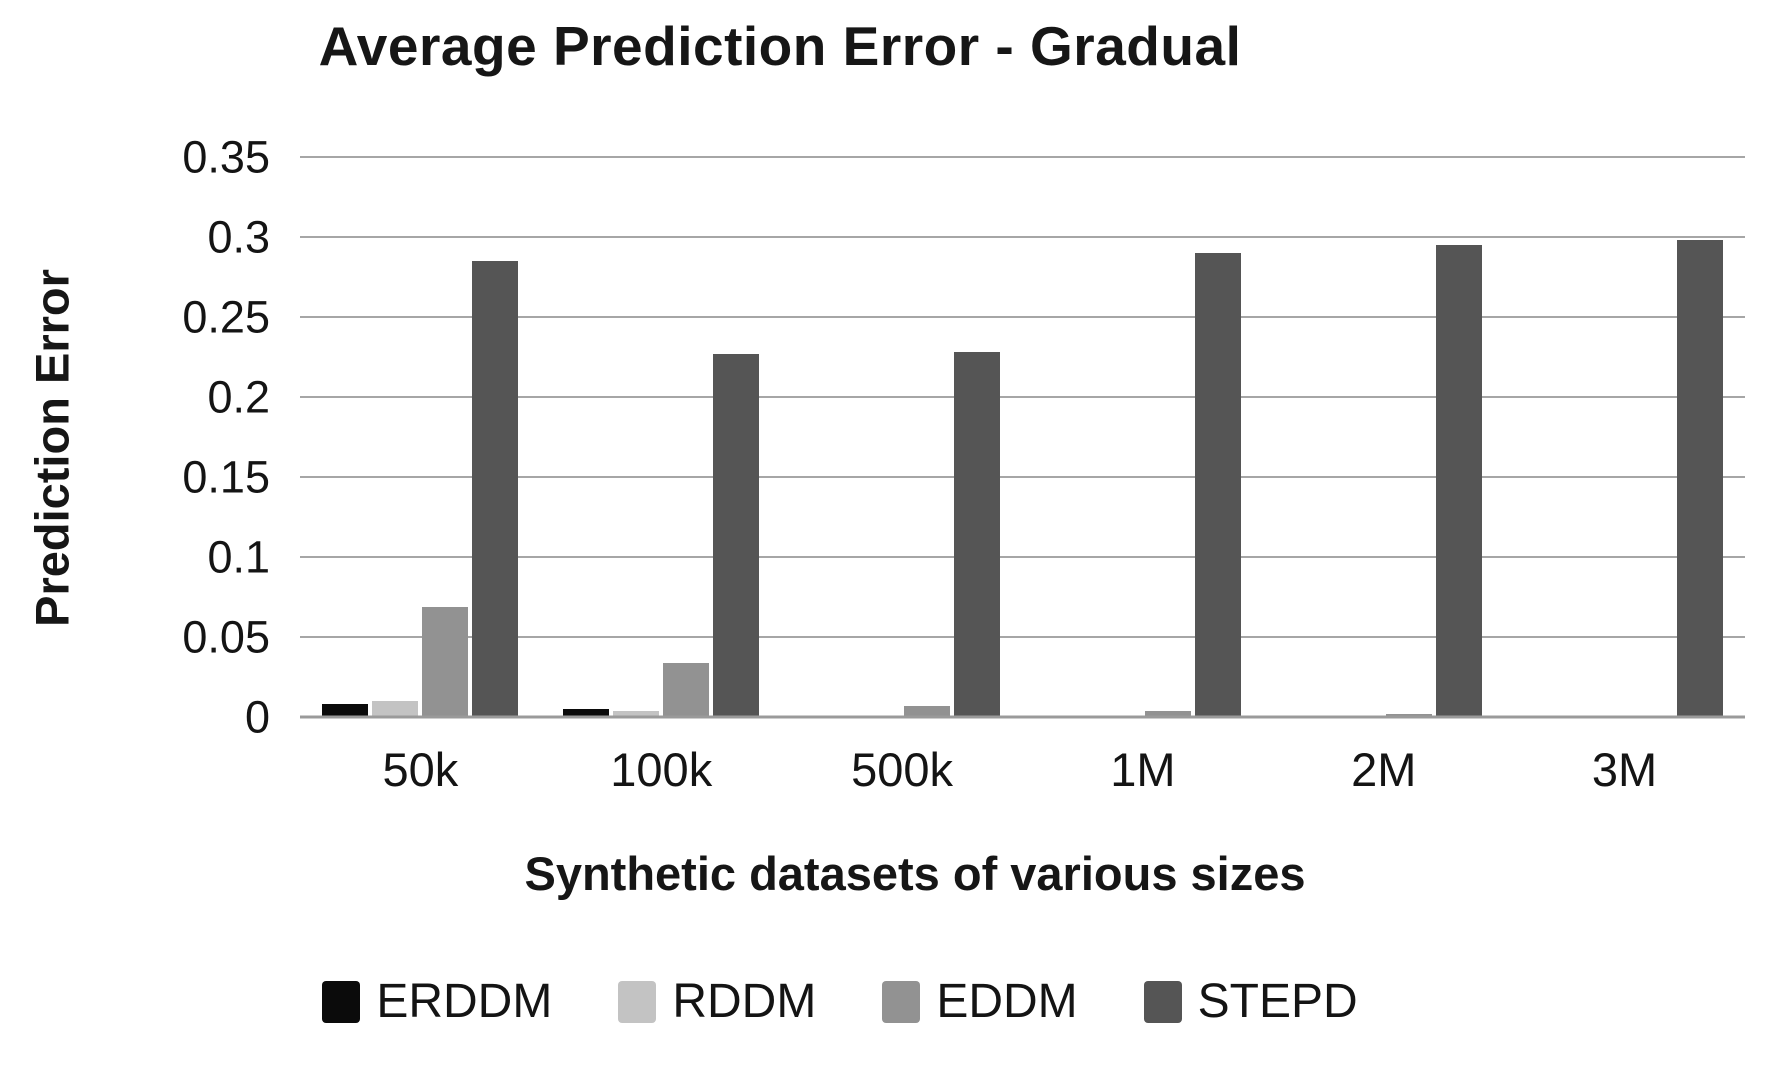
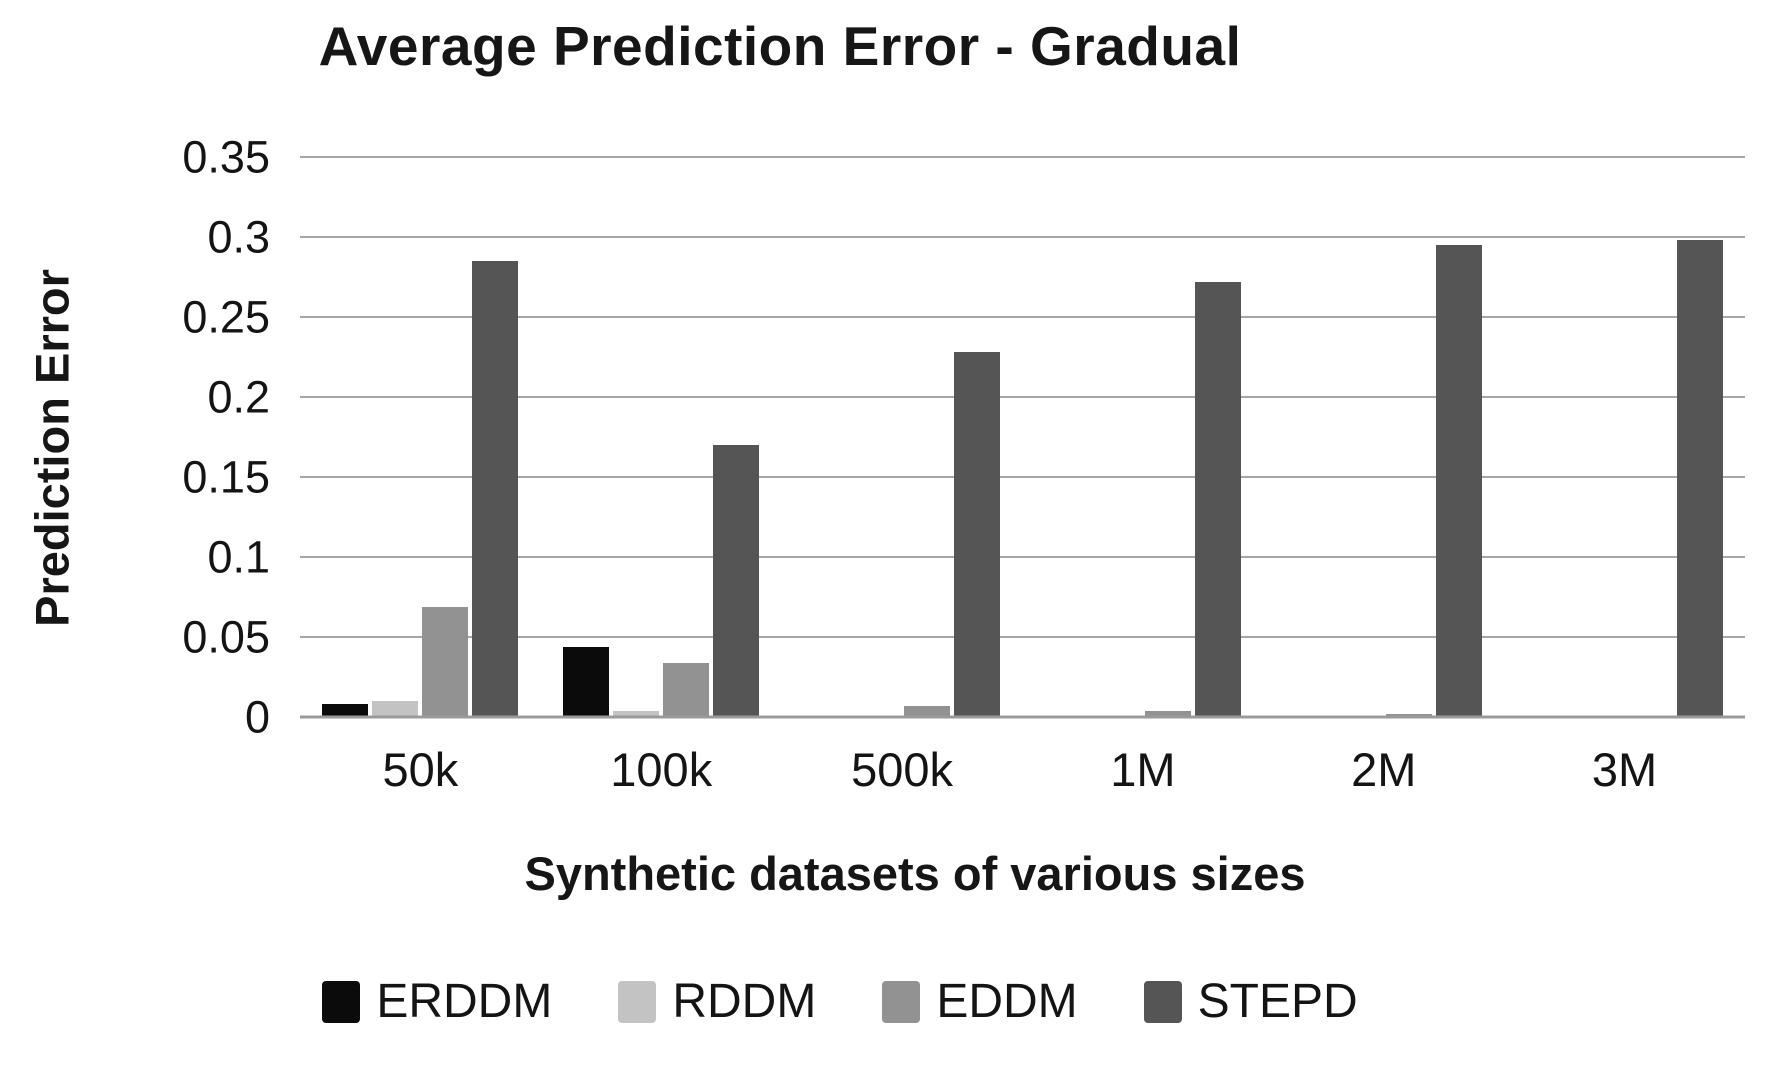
ERDDM/100k: 0.005 -> 0.044
STEPD/100k: 0.227 -> 0.170
STEPD/1M: 0.290 -> 0.272
